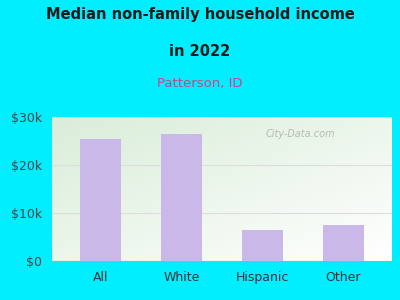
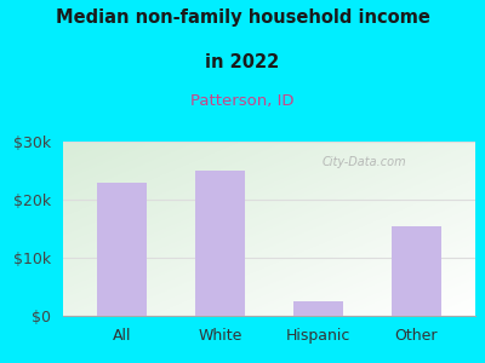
All: $25.5k -> $23.0k
White: $26.5k -> $25.0k
Hispanic: $6.5k -> $2.5k
Other: $7.5k -> $15.5k
